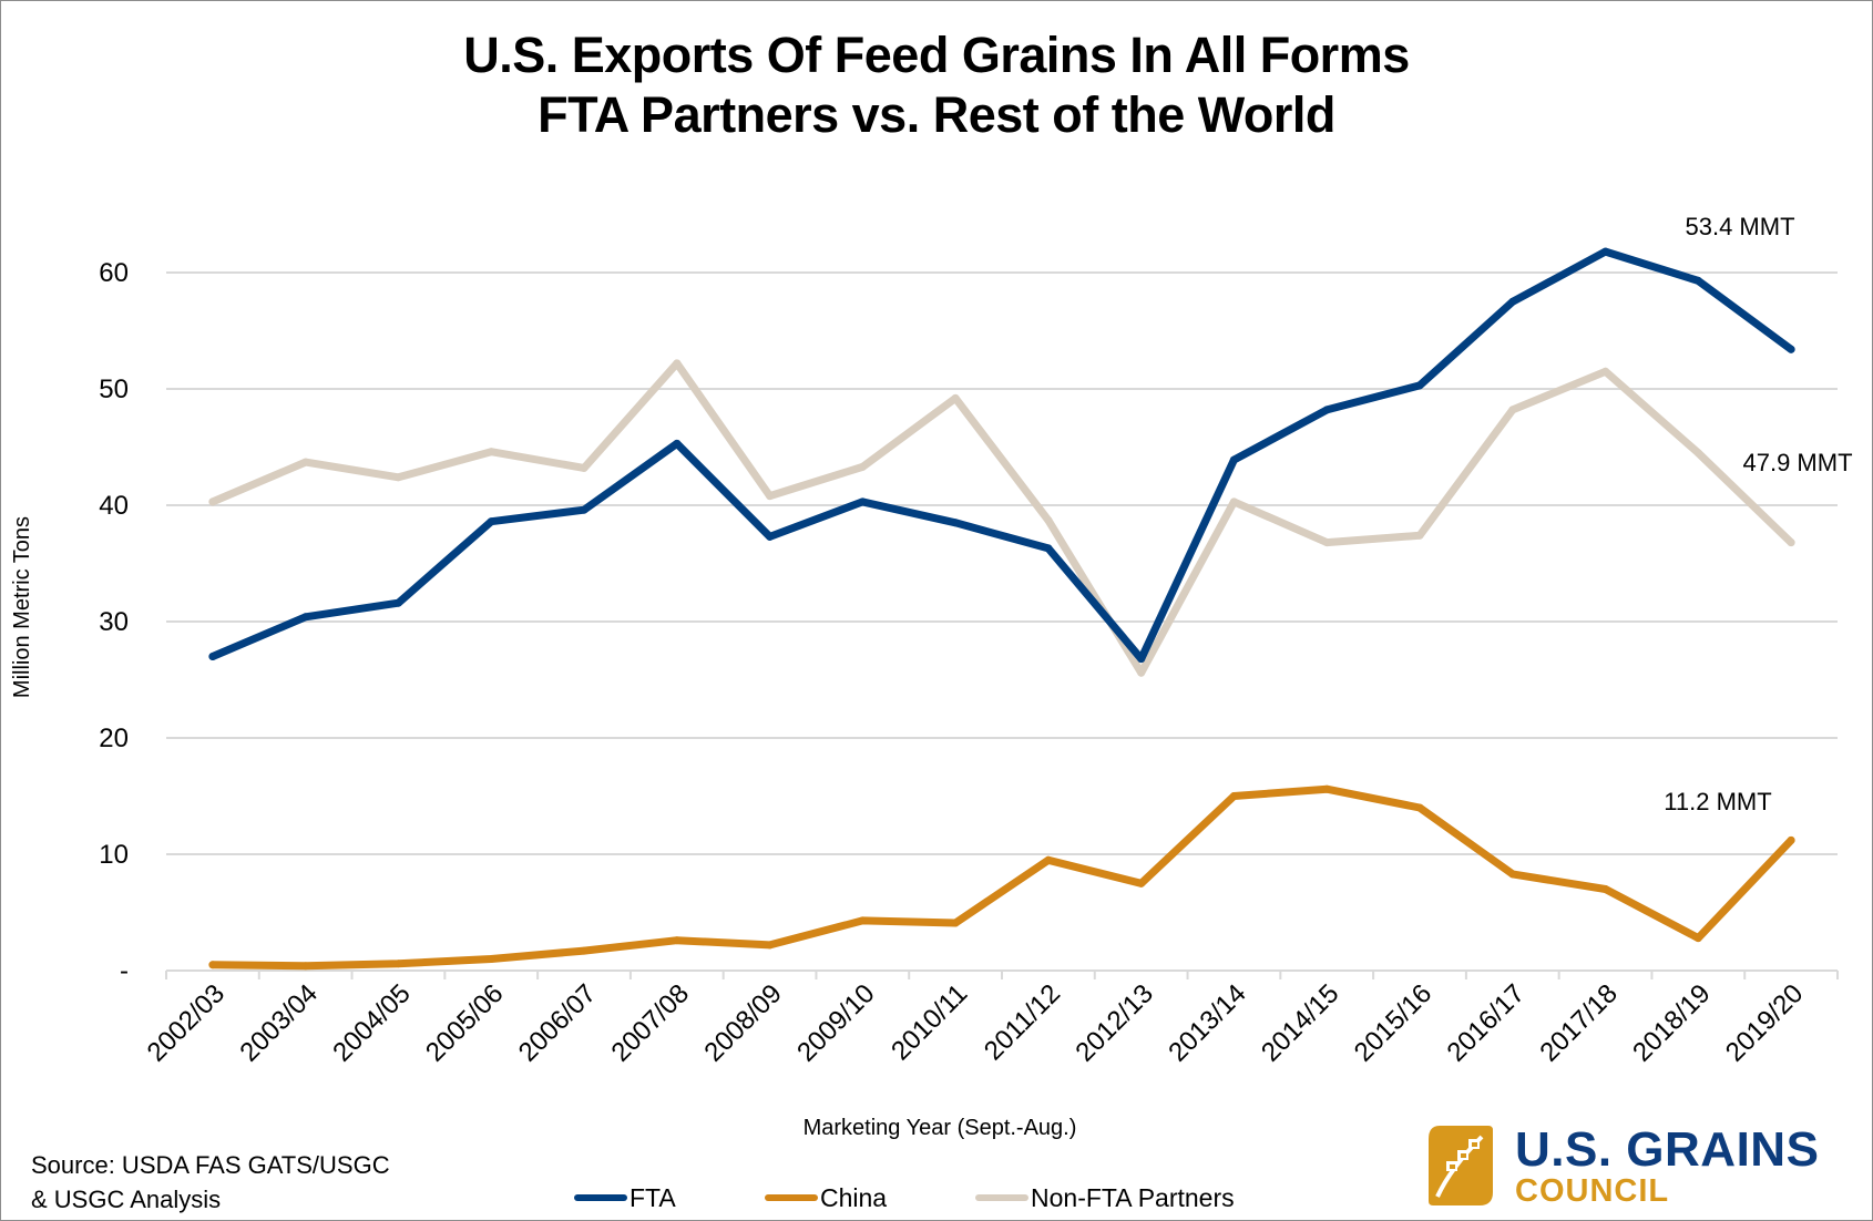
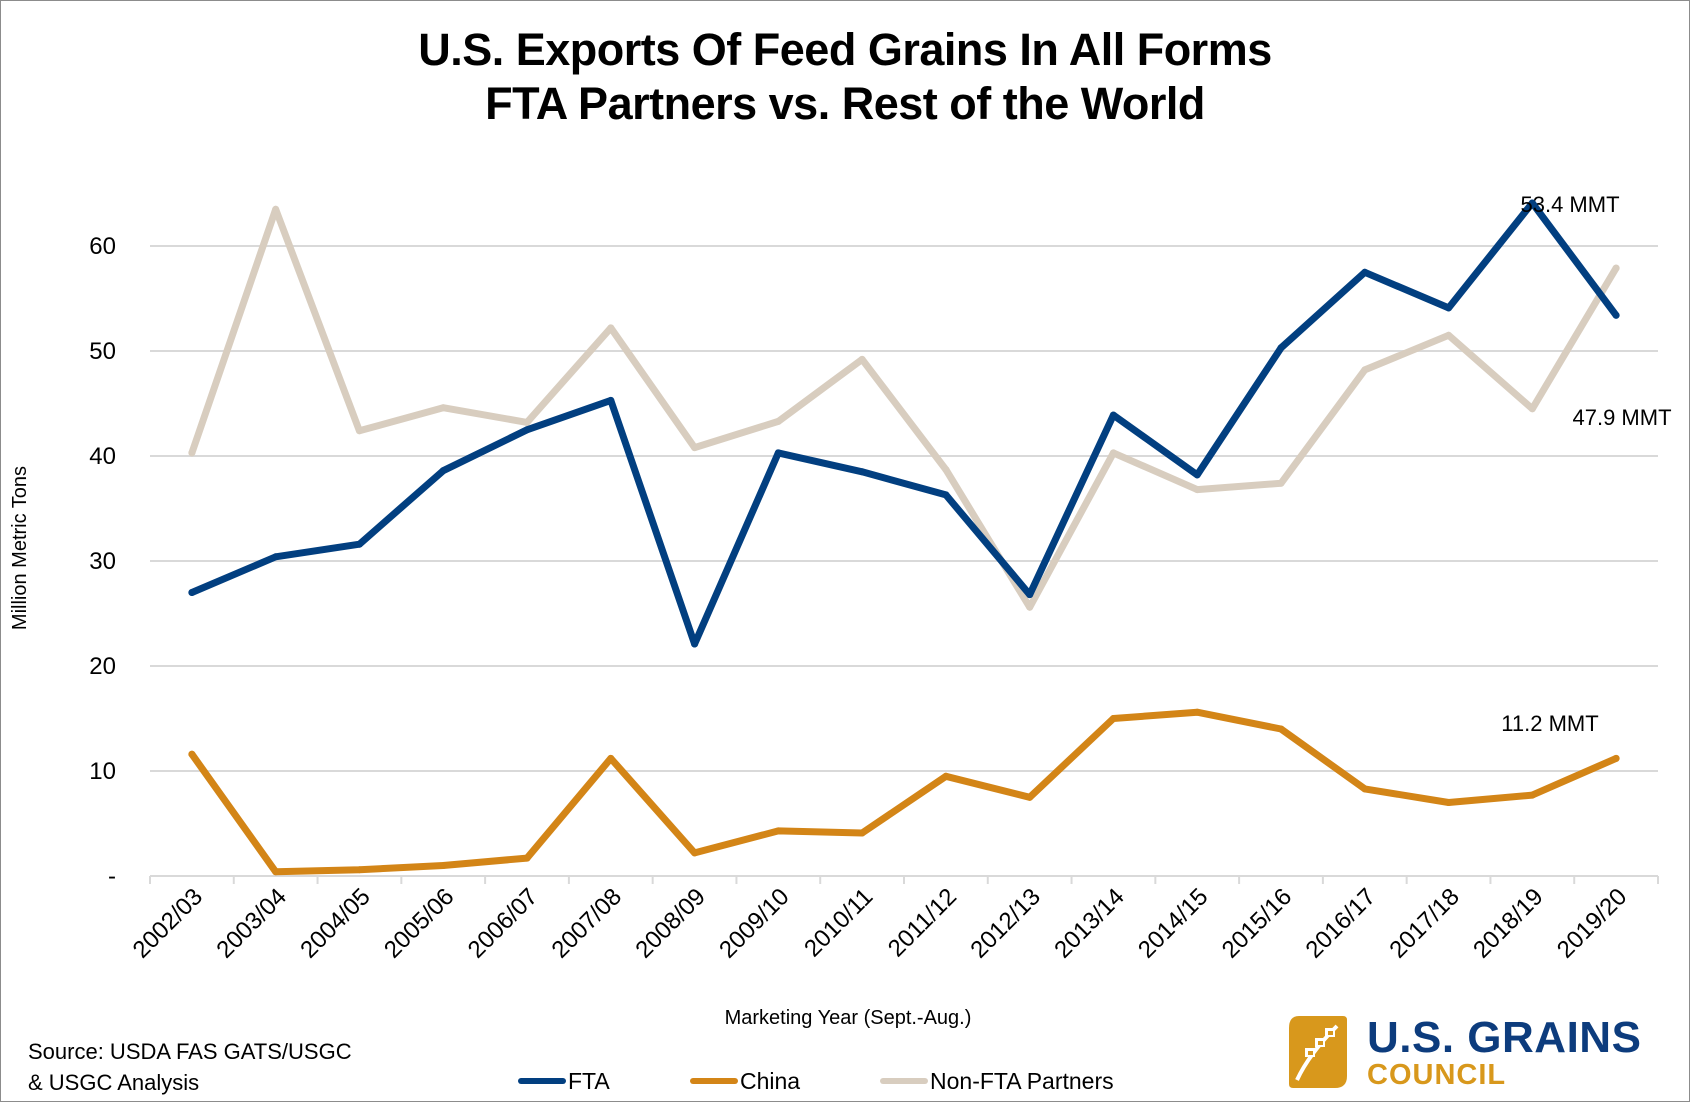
China/2002/03: 0.5 -> 11.6
Non-FTA Partners/2003/04: 43.7 -> 63.5
FTA/2006/07: 39.6 -> 42.5
China/2007/08: 2.6 -> 11.2
FTA/2008/09: 37.3 -> 22.1
FTA/2014/15: 48.2 -> 38.2
FTA/2017/18: 61.8 -> 54.1
FTA/2018/19: 59.3 -> 64.1
China/2018/19: 2.8 -> 7.7
Non-FTA Partners/2019/20: 36.8 -> 57.9
